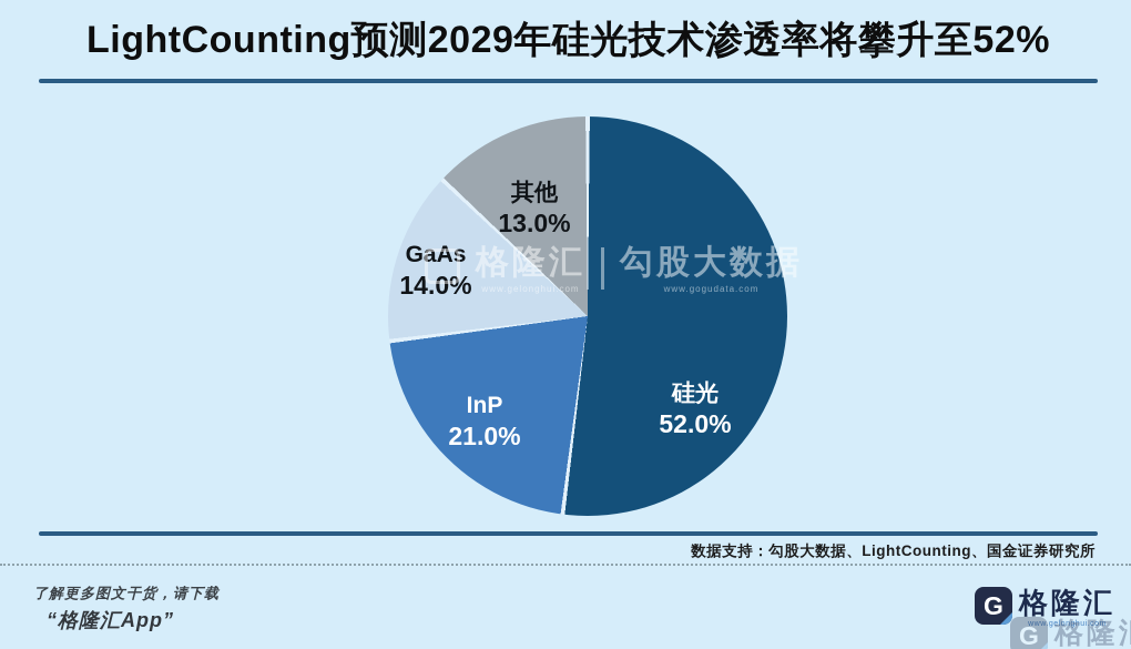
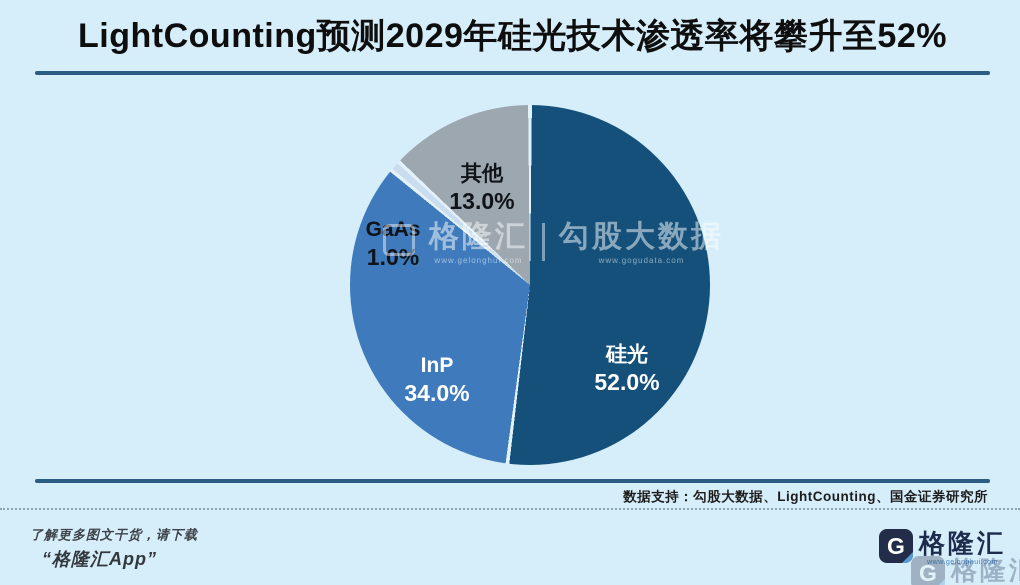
InP: 21.0% -> 34.0%
GaAs: 14.0% -> 1.0%
